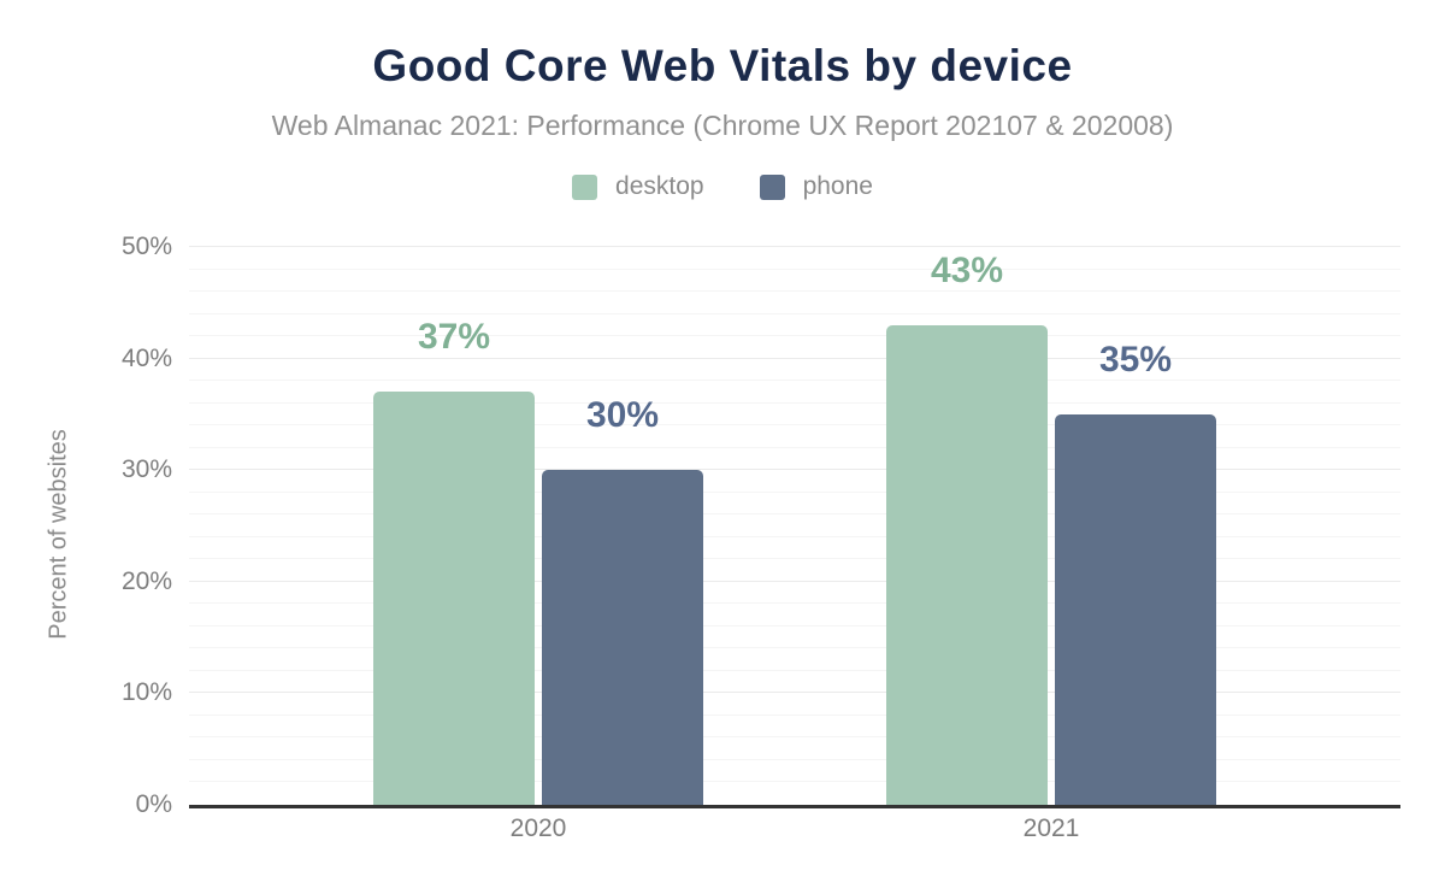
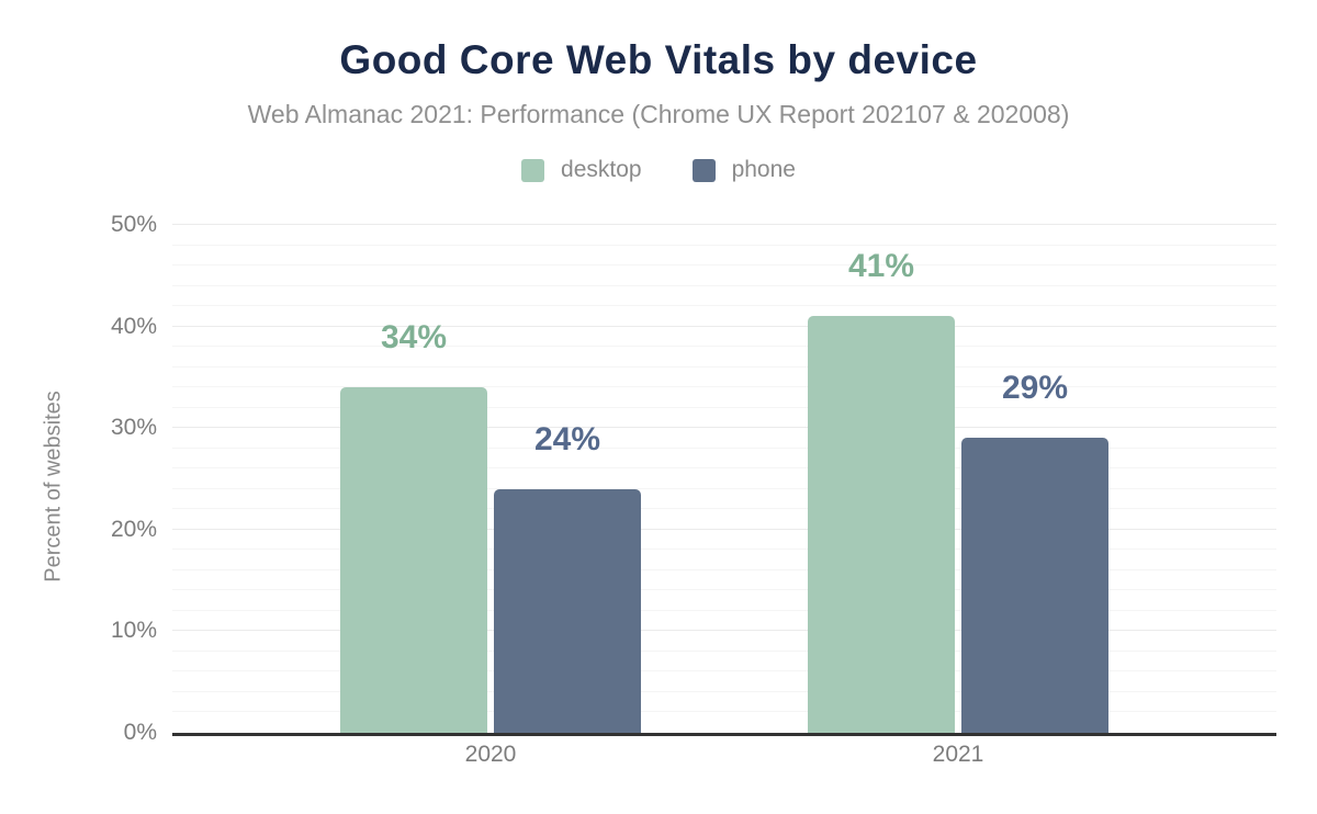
desktop/2020: 37% -> 34%
phone/2020: 30% -> 24%
desktop/2021: 43% -> 41%
phone/2021: 35% -> 29%
